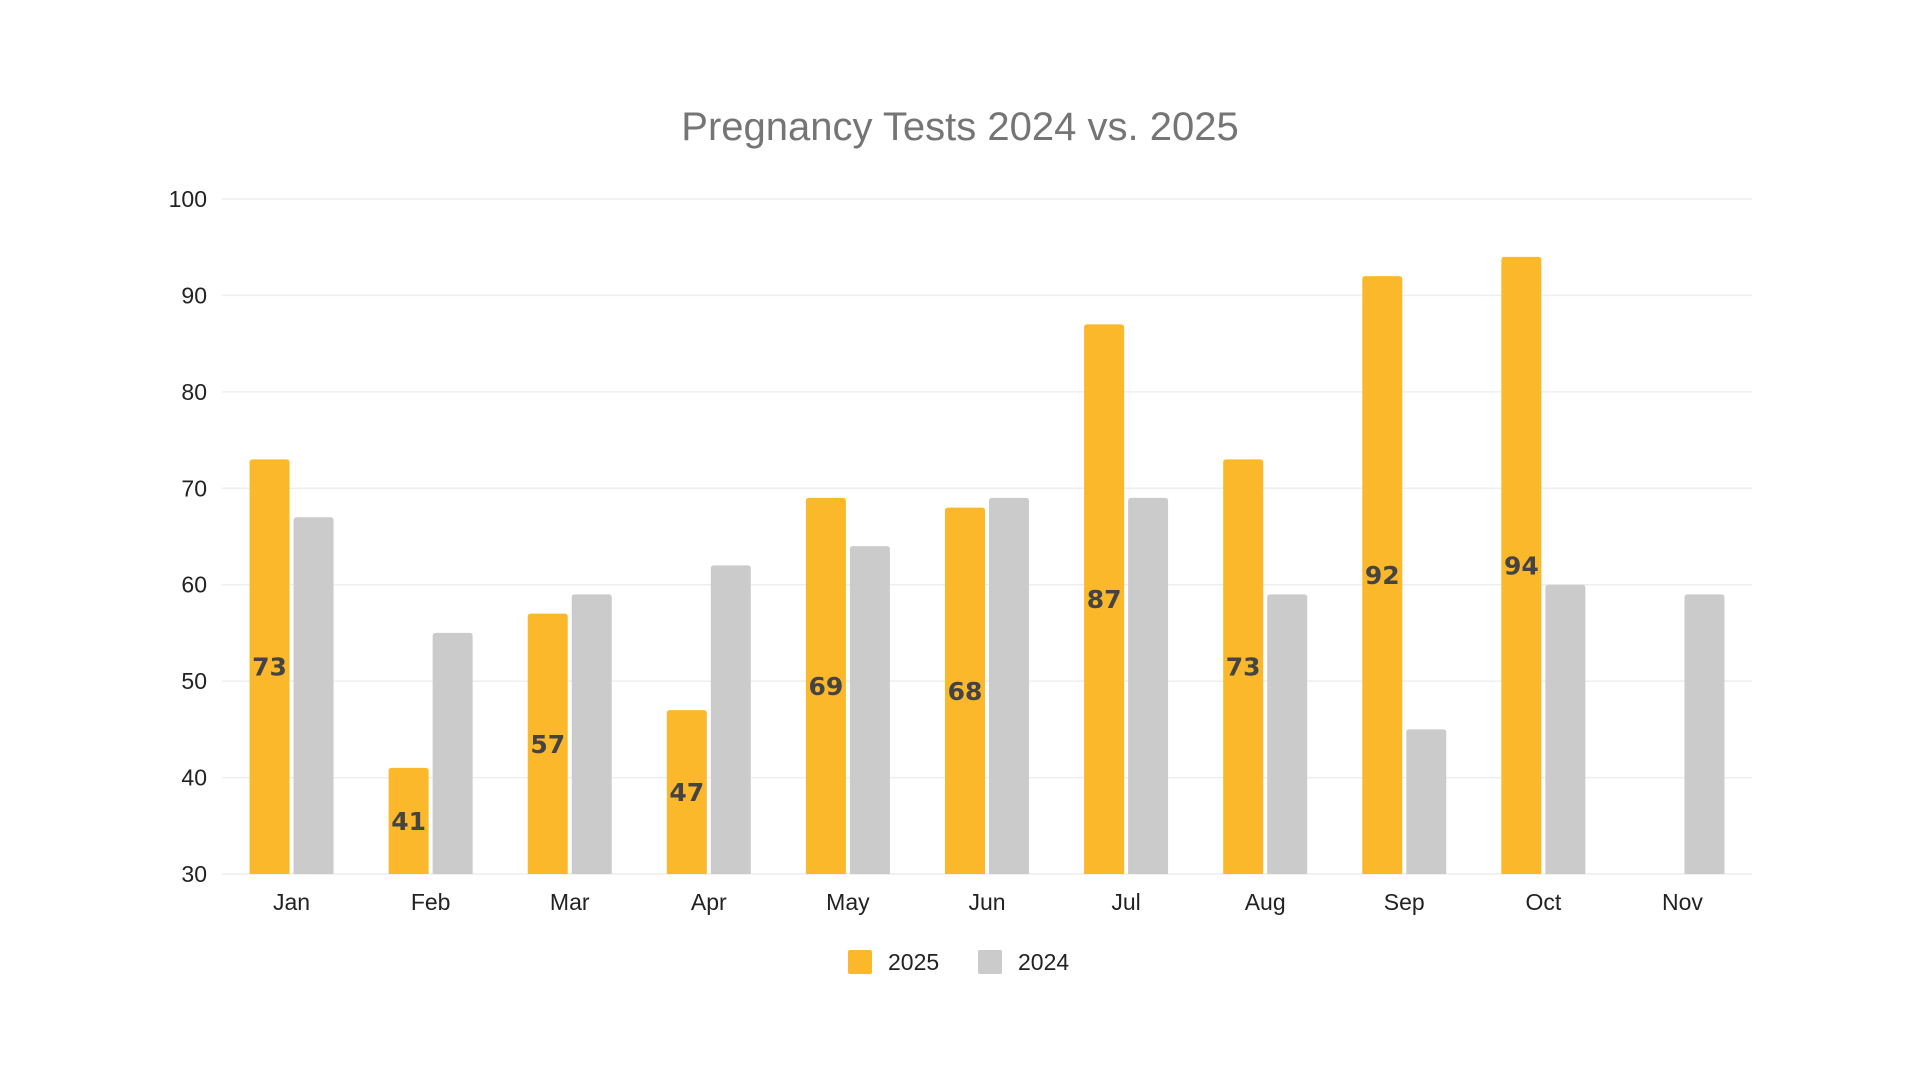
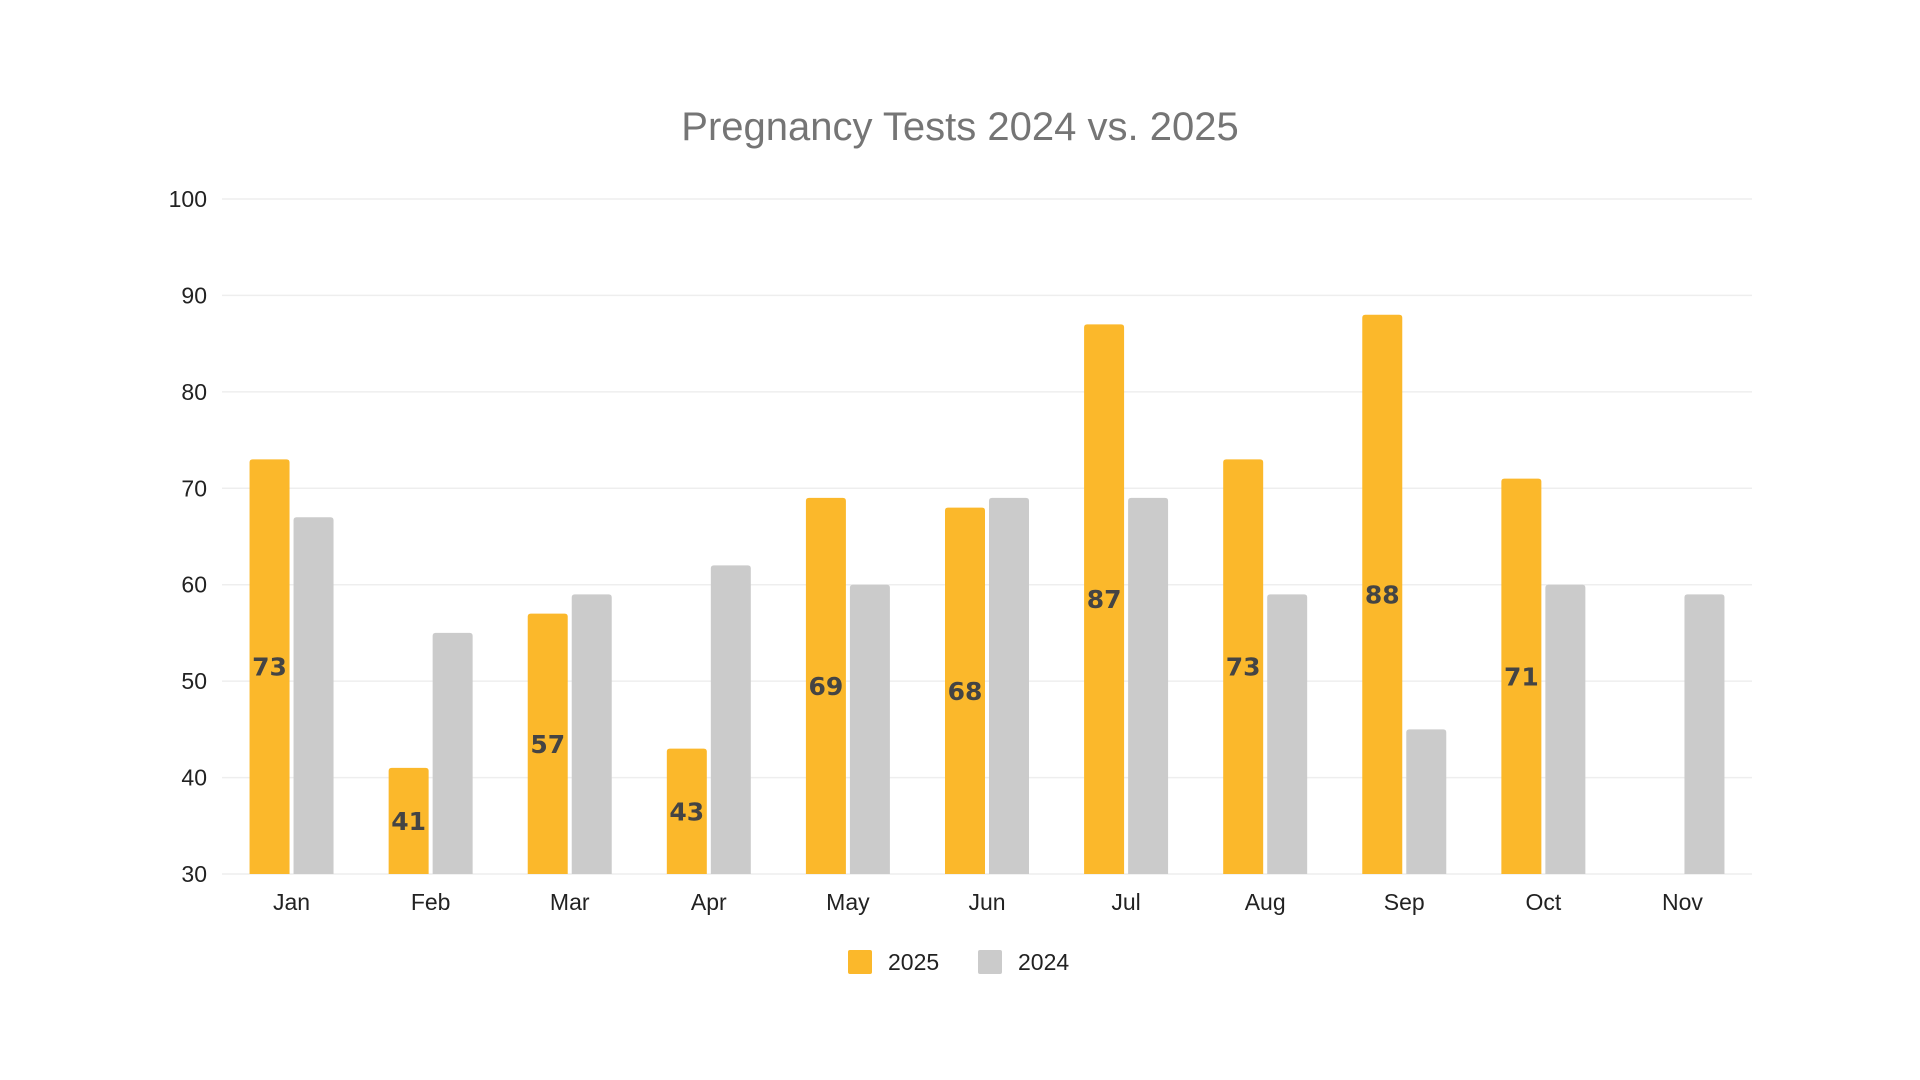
2025/Apr: 47 -> 43
2024/May: 64 -> 60
2025/Sep: 92 -> 88
2025/Oct: 94 -> 71
